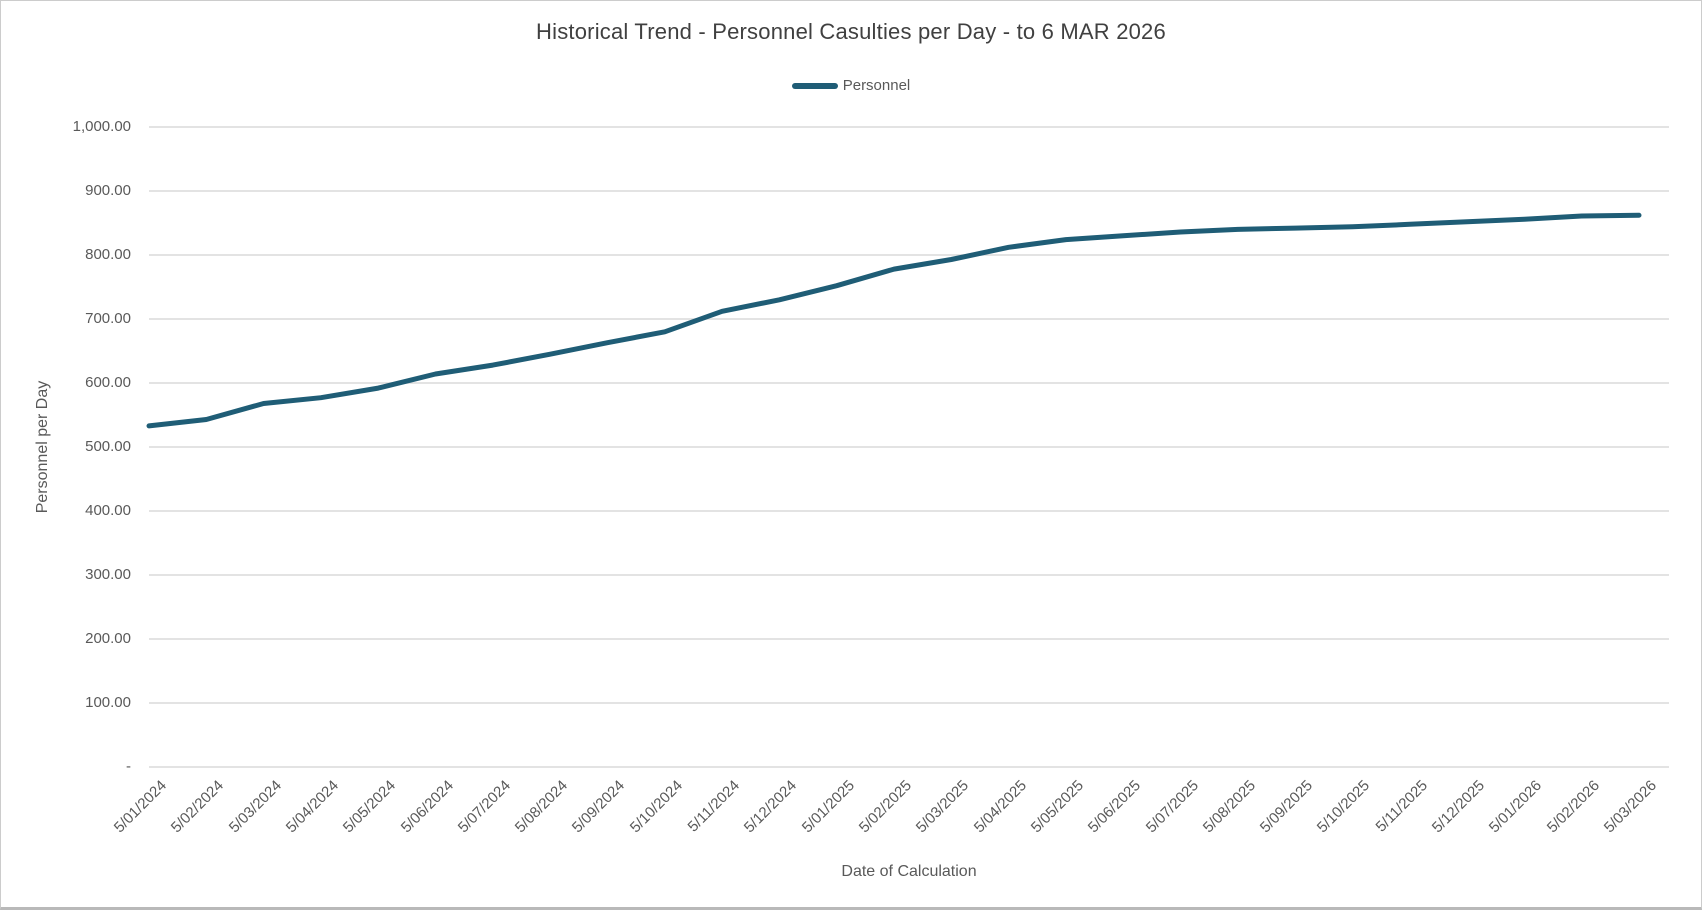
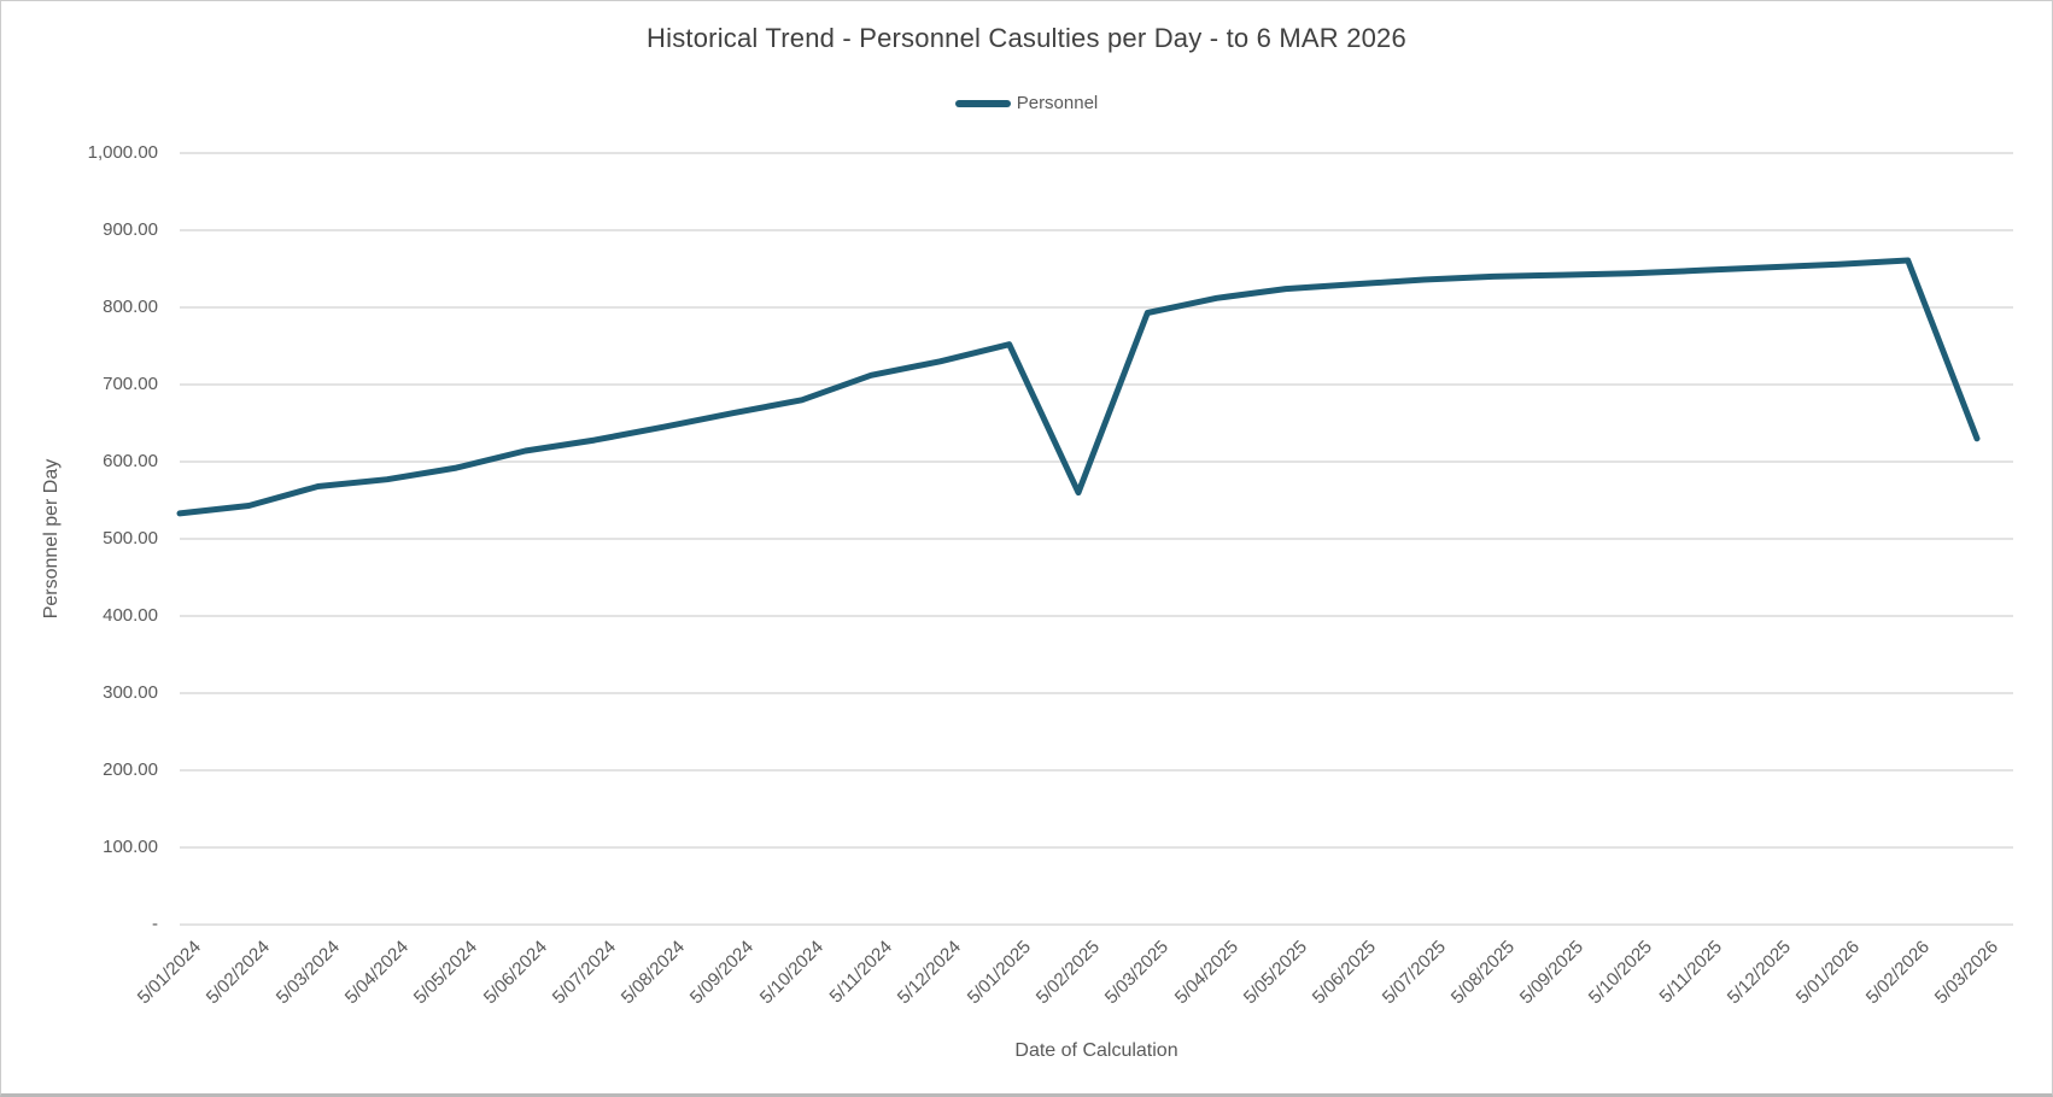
5/02/2025: 780 -> 560
5/03/2026: 860 -> 630
